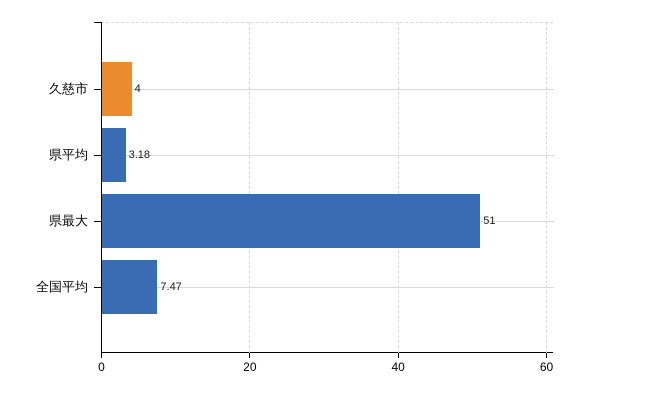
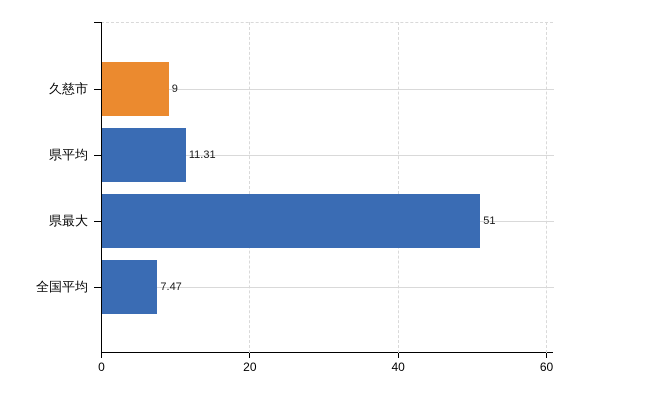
久慈市: 4 -> 9
県平均: 3.18 -> 11.31
